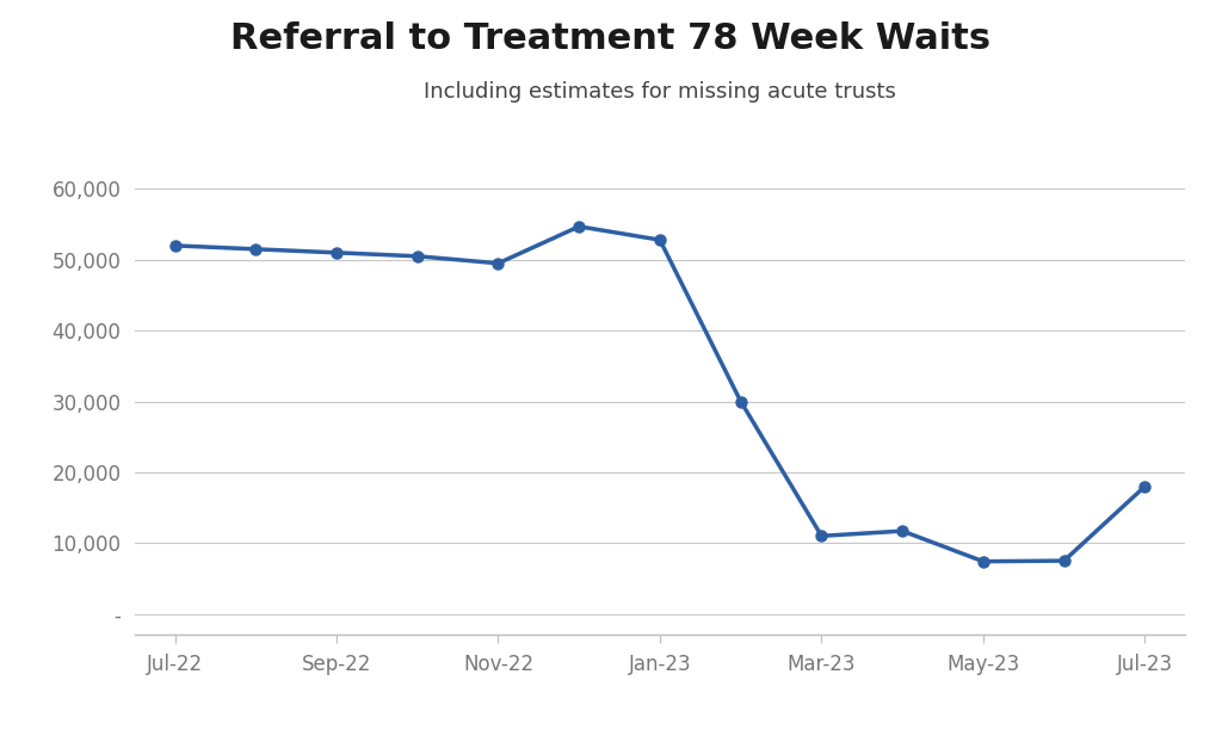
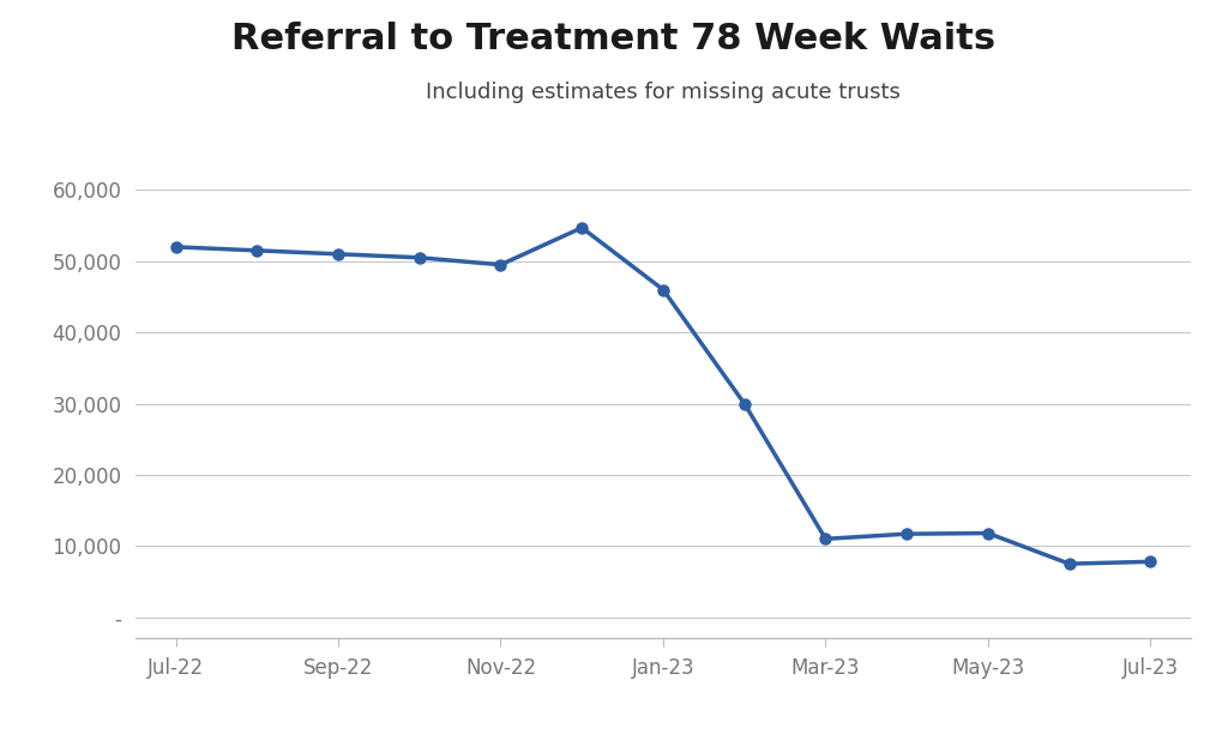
Jan-23: 52,800 -> 46,000
May-23: 7,400 -> 11,800
Jul-23: 18,000 -> 7,800
